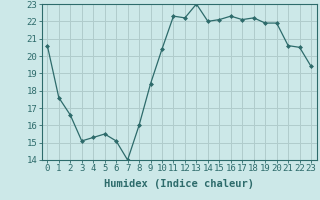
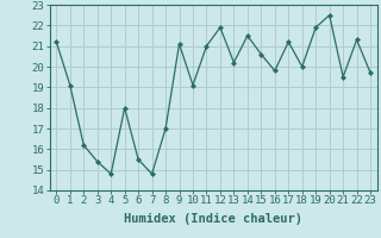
0: 20.6 -> 21.2
1: 17.6 -> 19.1
2: 16.6 -> 16.2
3: 15.1 -> 15.4
4: 15.3 -> 14.8
5: 15.5 -> 18.0
6: 15.1 -> 15.5
7: 14.0 -> 14.8
8: 16.0 -> 17.0
9: 18.4 -> 21.1
10: 20.4 -> 19.1
11: 22.3 -> 21.0
12: 22.2 -> 21.9
13: 23.0 -> 20.2
14: 22.0 -> 21.5
15: 22.1 -> 20.6
16: 22.3 -> 19.8
17: 22.1 -> 21.2
18: 22.2 -> 20.0
20: 21.9 -> 22.5
21: 20.6 -> 19.5
22: 20.5 -> 21.3
23: 19.4 -> 19.7
